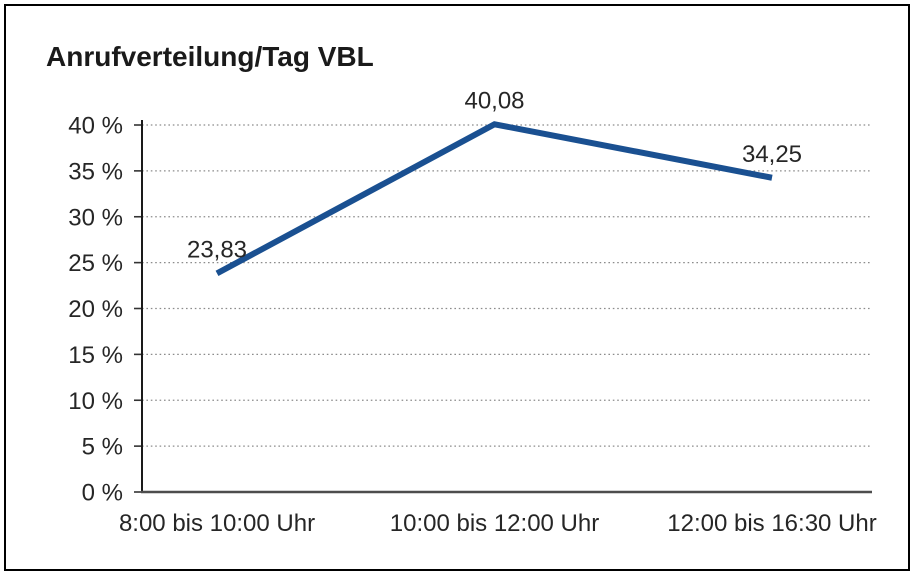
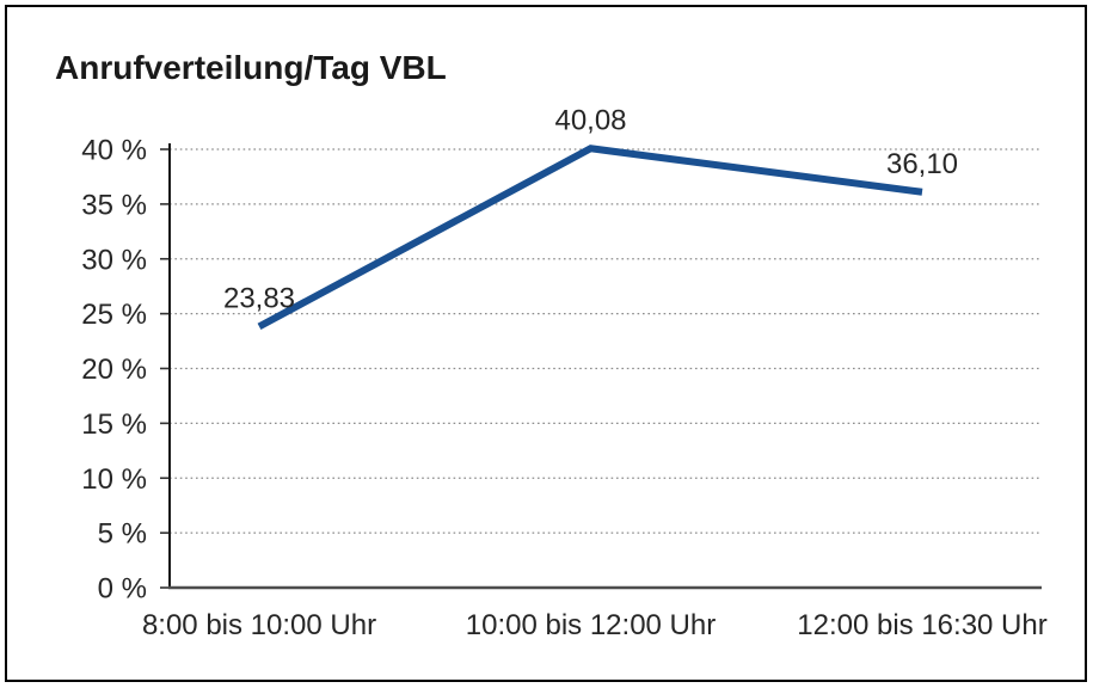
12:00 bis 16:30 Uhr: 34,25 -> 36,10
